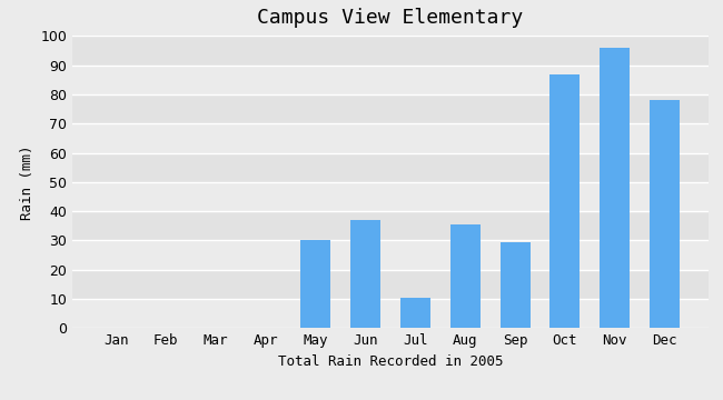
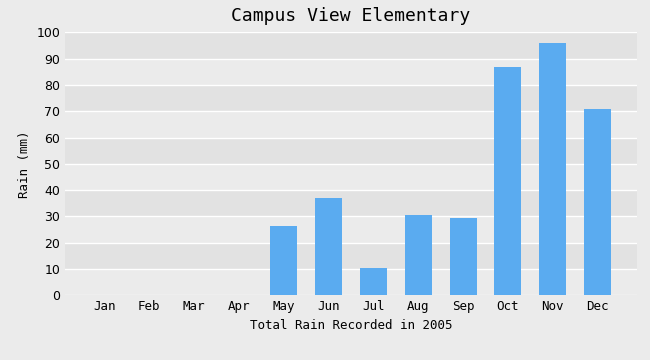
May: 30.0 -> 26.5
Aug: 35.5 -> 30.5
Dec: 78.0 -> 71.0
